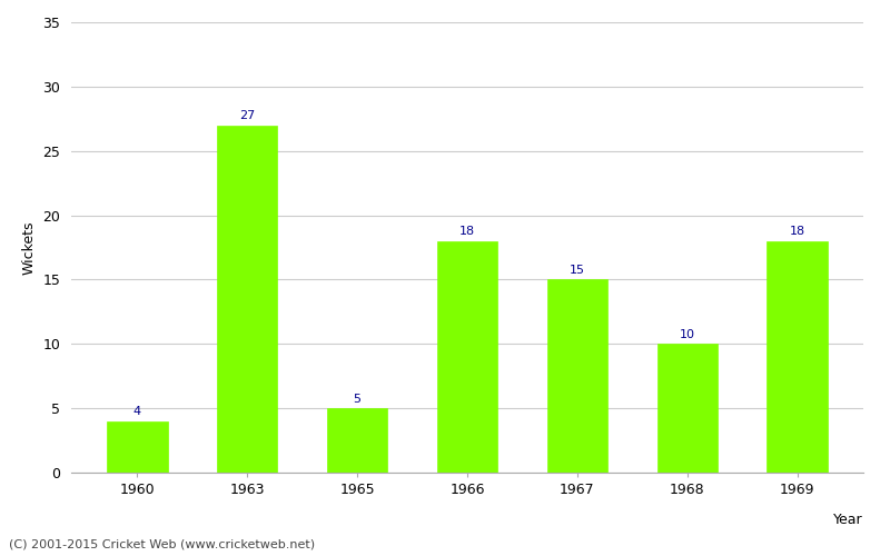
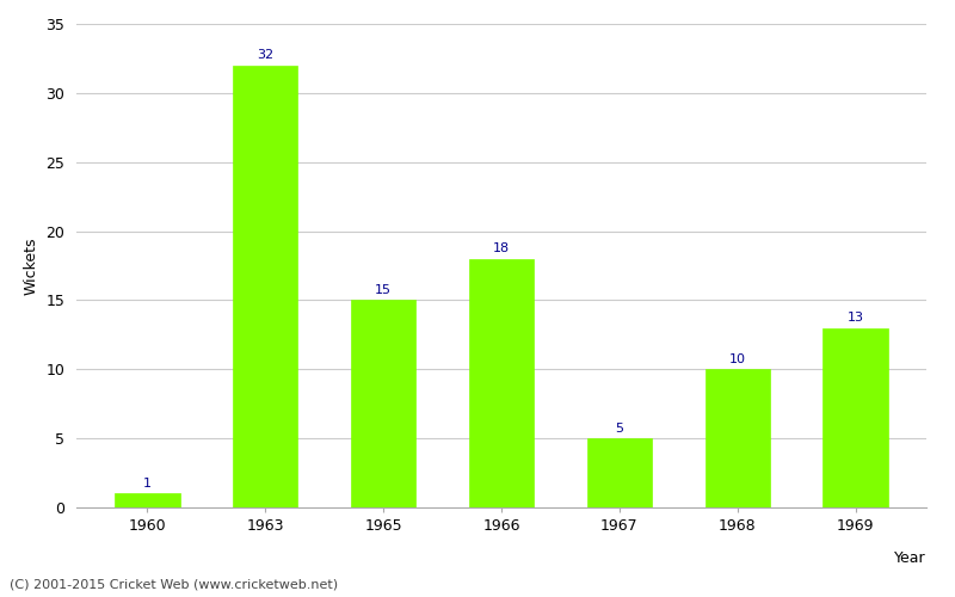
1960: 4 -> 1
1963: 27 -> 32
1965: 5 -> 15
1967: 15 -> 5
1969: 18 -> 13
